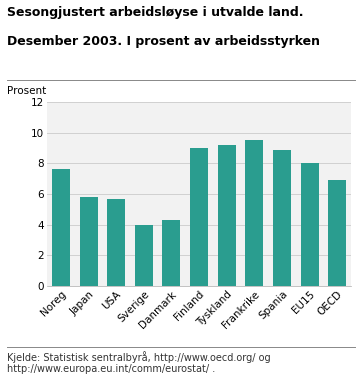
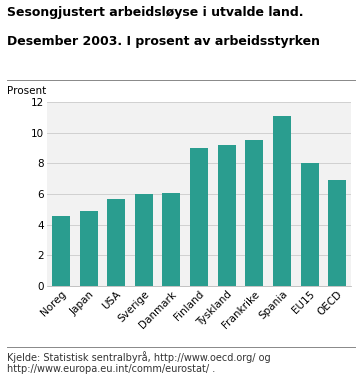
Noreg: 7.6 -> 4.6
Japan: 5.8 -> 4.9
Sverige: 4.0 -> 6.0
Danmark: 4.3 -> 6.1
Spania: 8.9 -> 11.1
